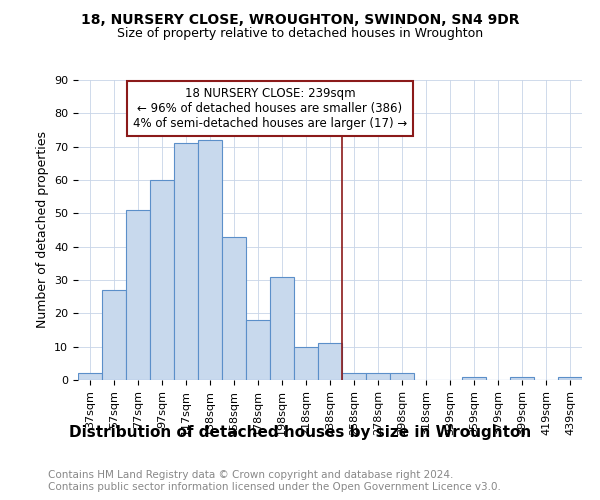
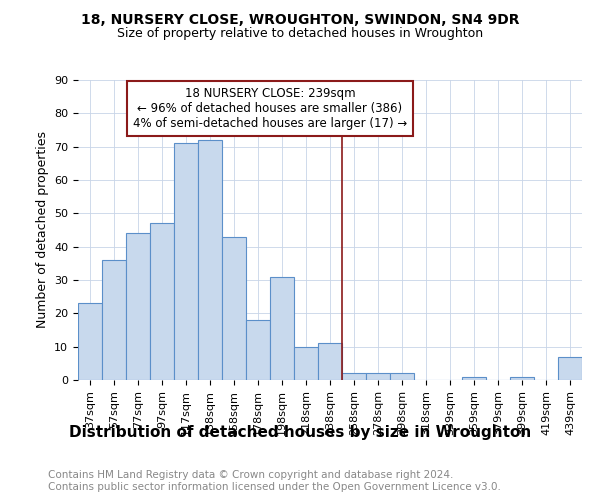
37sqm: 2 -> 23
57sqm: 27 -> 36
77sqm: 51 -> 44
97sqm: 60 -> 47
439sqm: 1 -> 7
